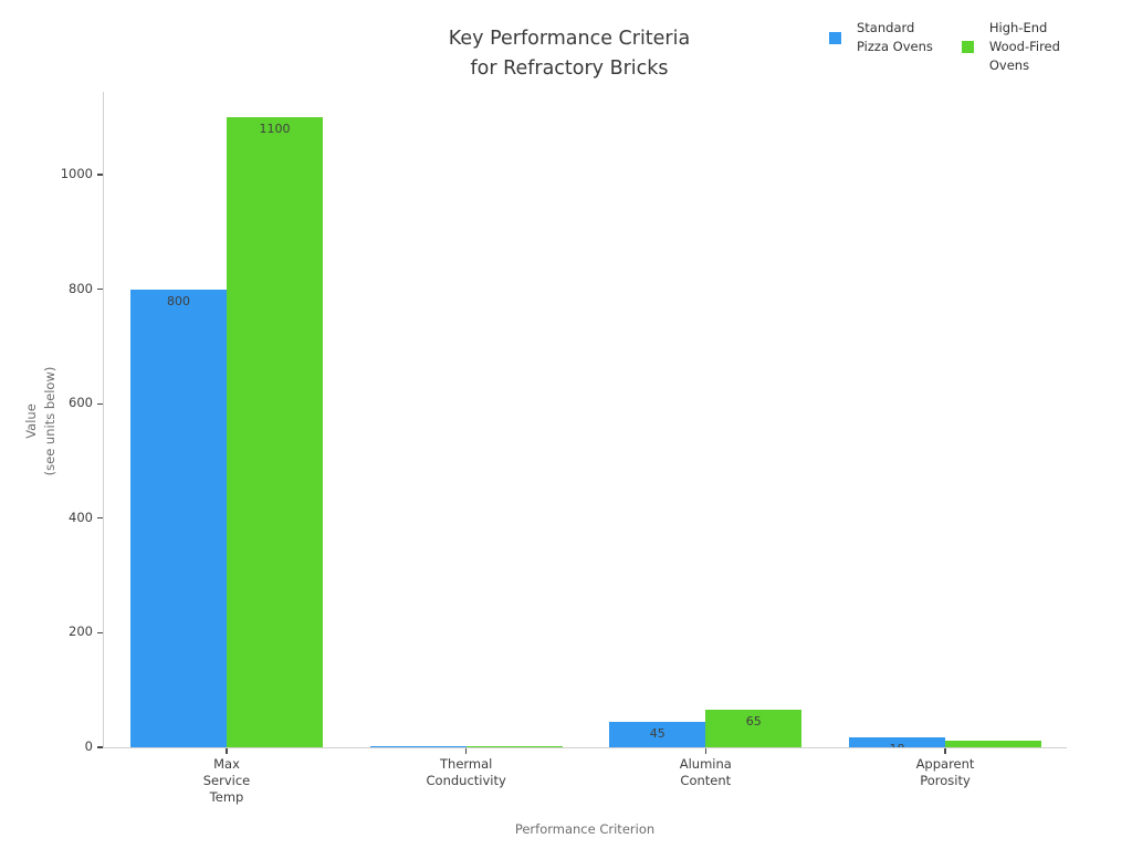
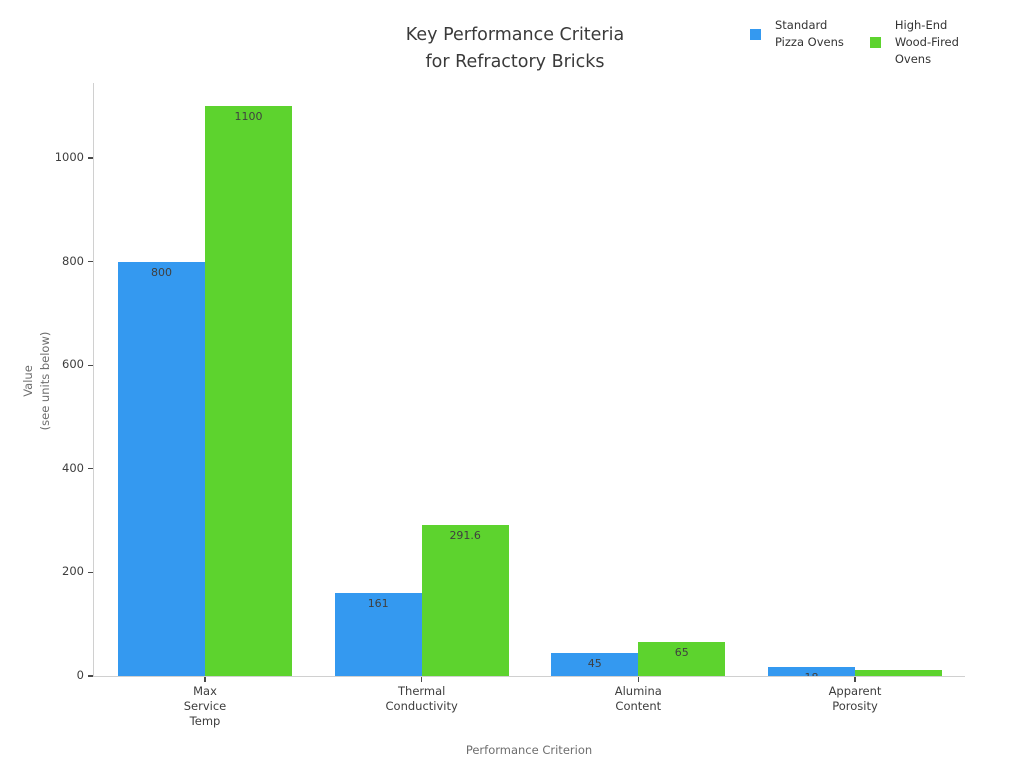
Standard Pizza Ovens/Thermal Conductivity: 1 -> 161
High-End Wood-Fired Ovens/Thermal Conductivity: 1.5 -> 291.6
